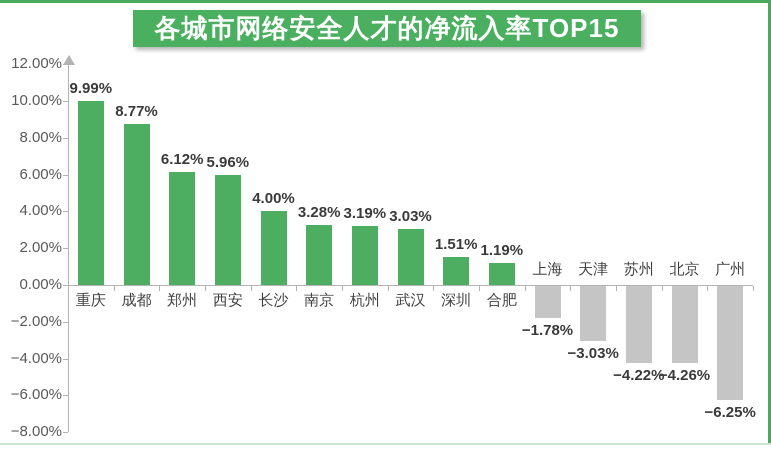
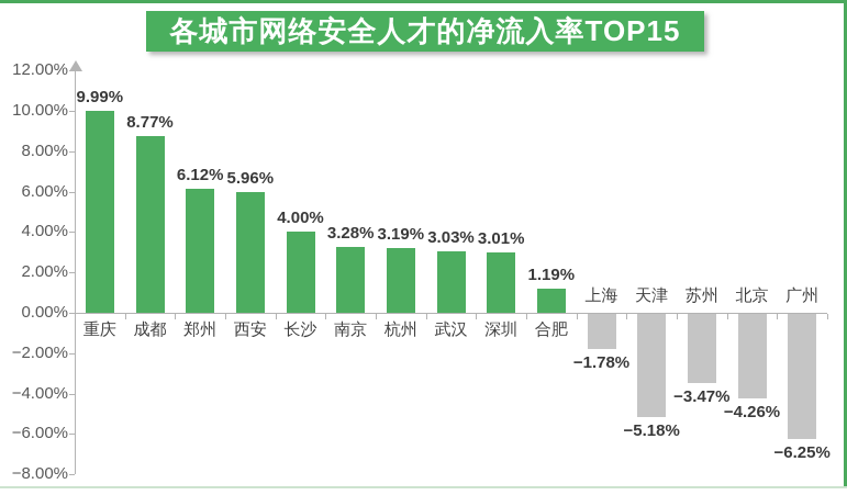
深圳: 1.51% -> 3.01%
天津: −3.03% -> −5.18%
苏州: −4.22% -> −3.47%
